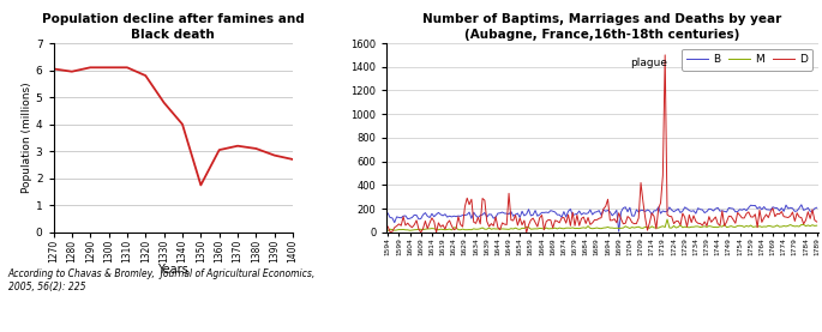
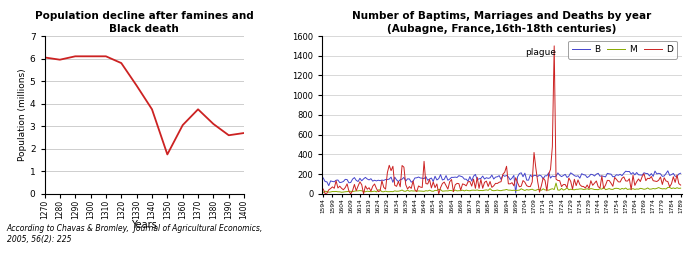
Population decline after famines and Black death/1340: 4.00 -> 3.75
Population decline after famines and Black death/1370: 3.20 -> 3.75
Population decline after famines and Black death/1390: 2.85 -> 2.60
